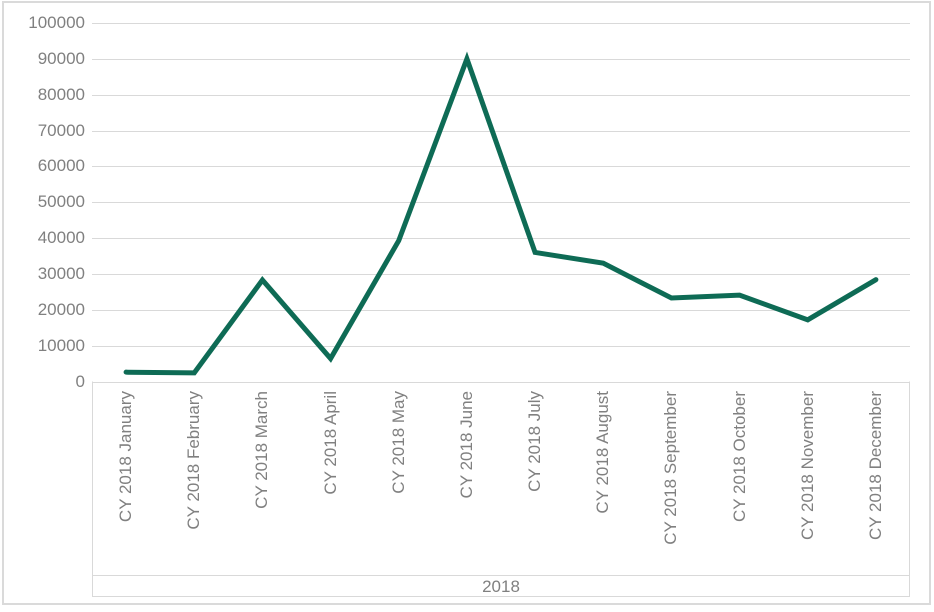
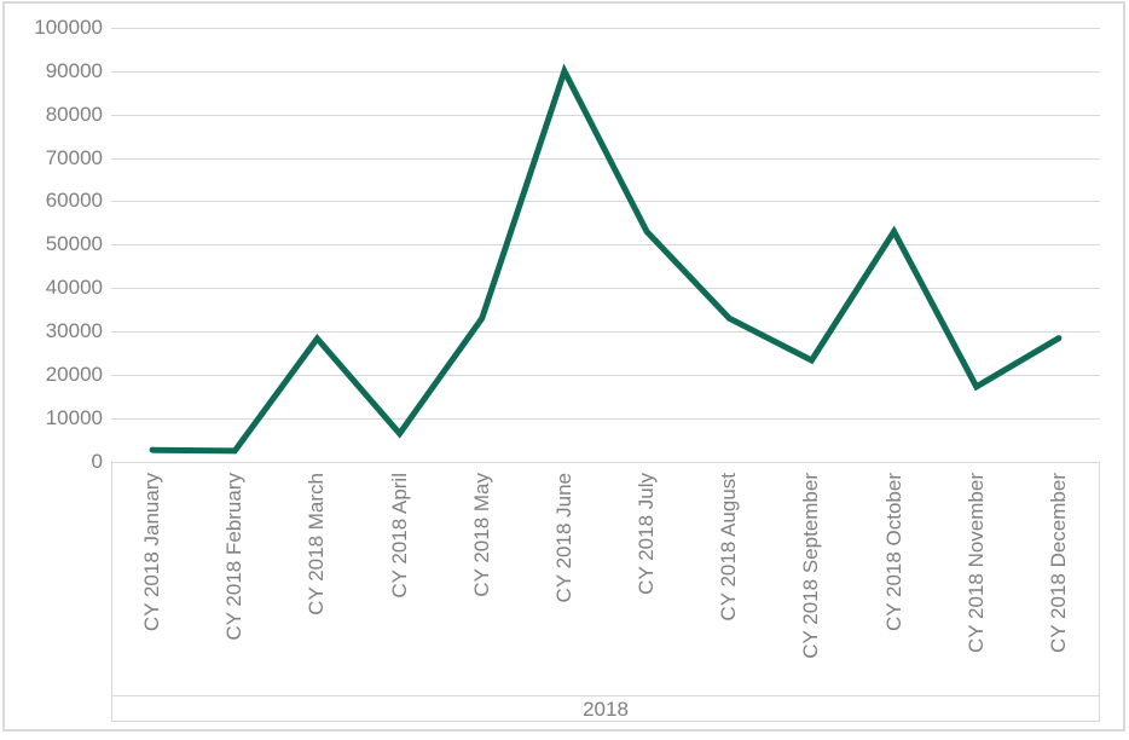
CY 2018 May: 39000 -> 33000
CY 2018 July: 36000 -> 53000
CY 2018 October: 24000 -> 53000
